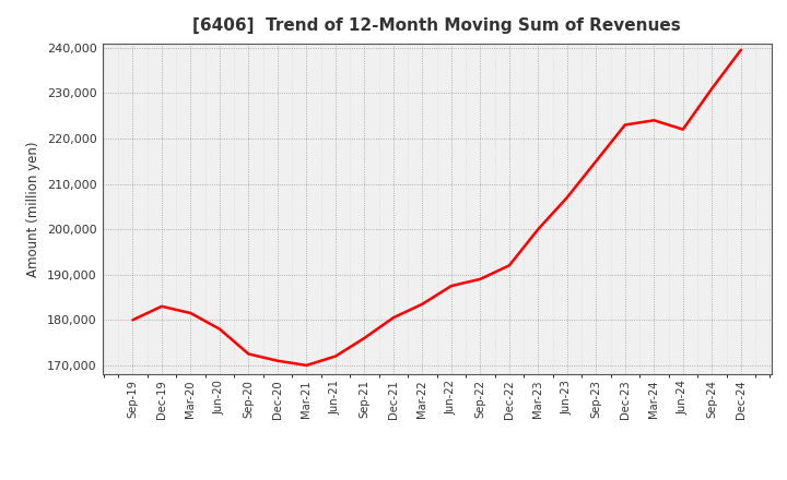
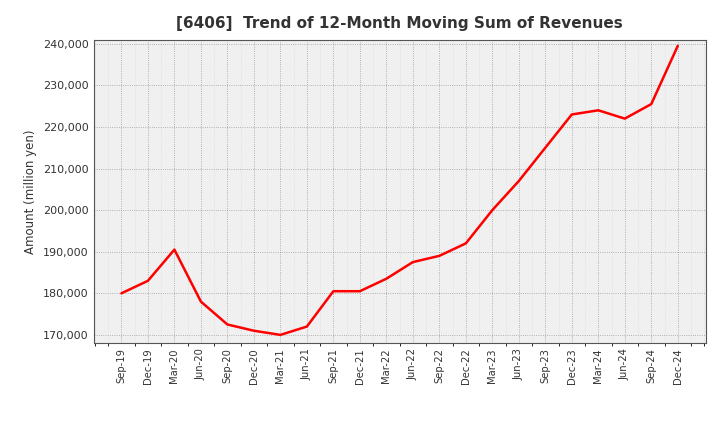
Mar-20: 181,500 -> 190,500
Sep-21: 176,000 -> 180,500
Sep-24: 231,000 -> 225,500
